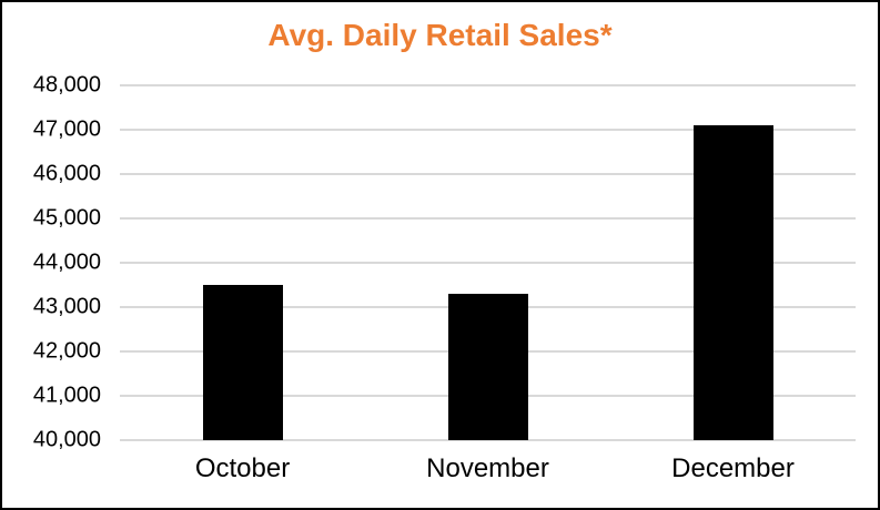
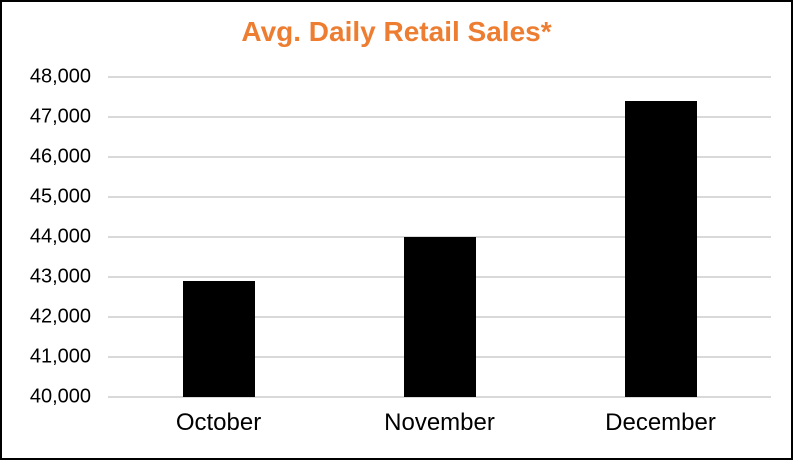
October: 43500 -> 42900
November: 43300 -> 44000
December: 47100 -> 47400
